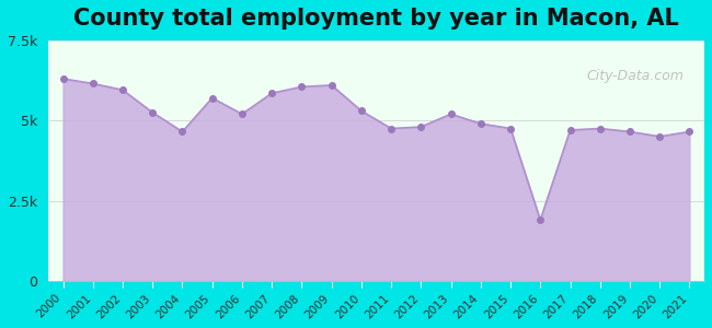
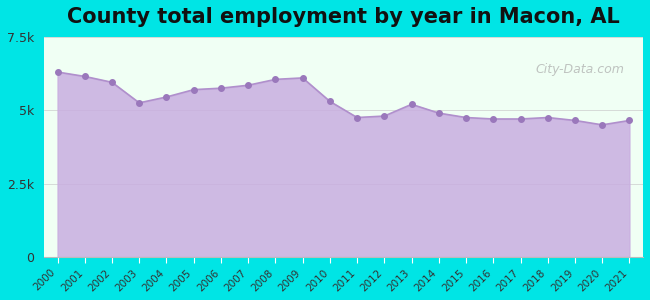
2004: 4.65k -> 5.45k
2006: 5.20k -> 5.75k
2016: 1.90k -> 4.70k
